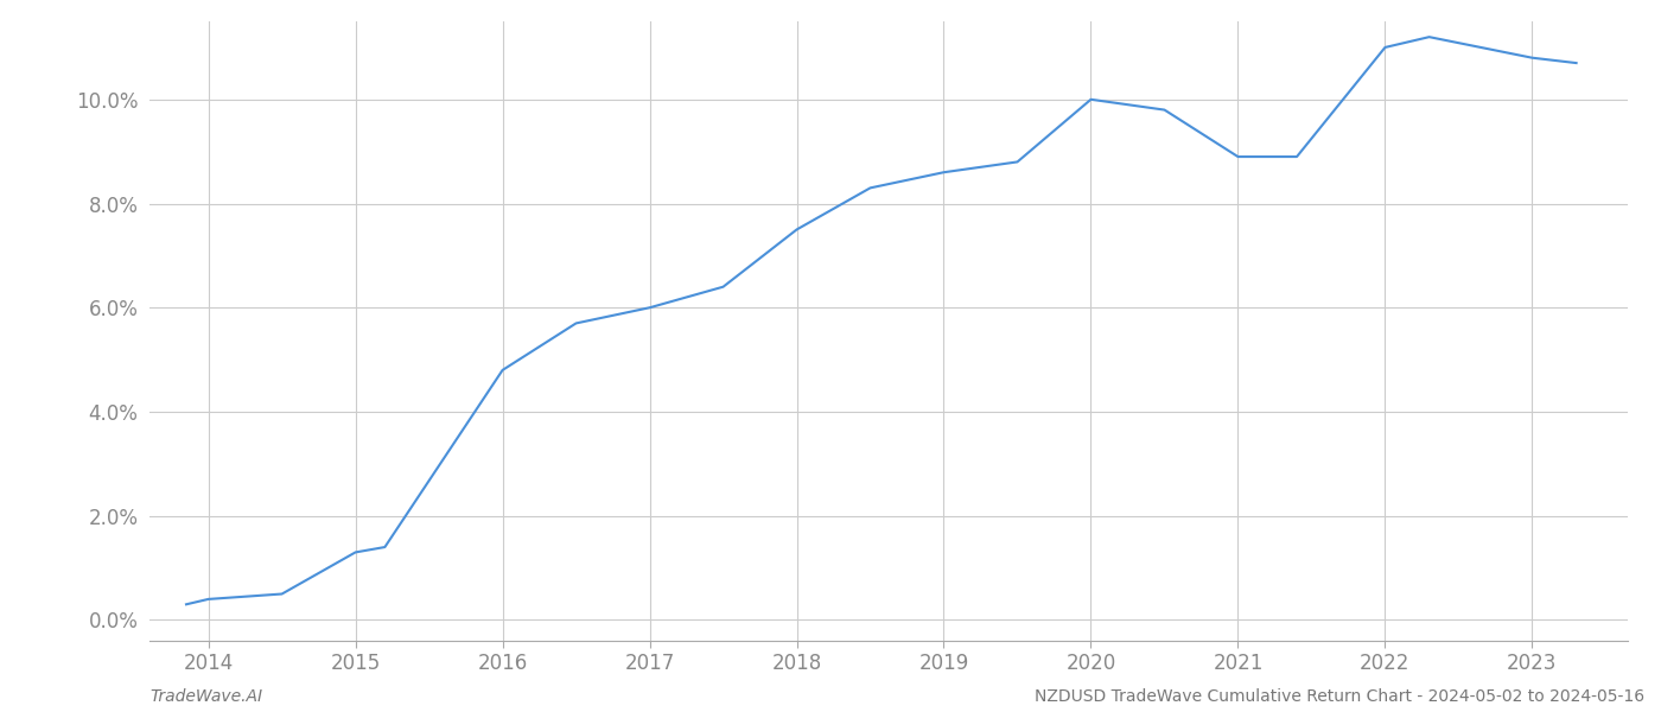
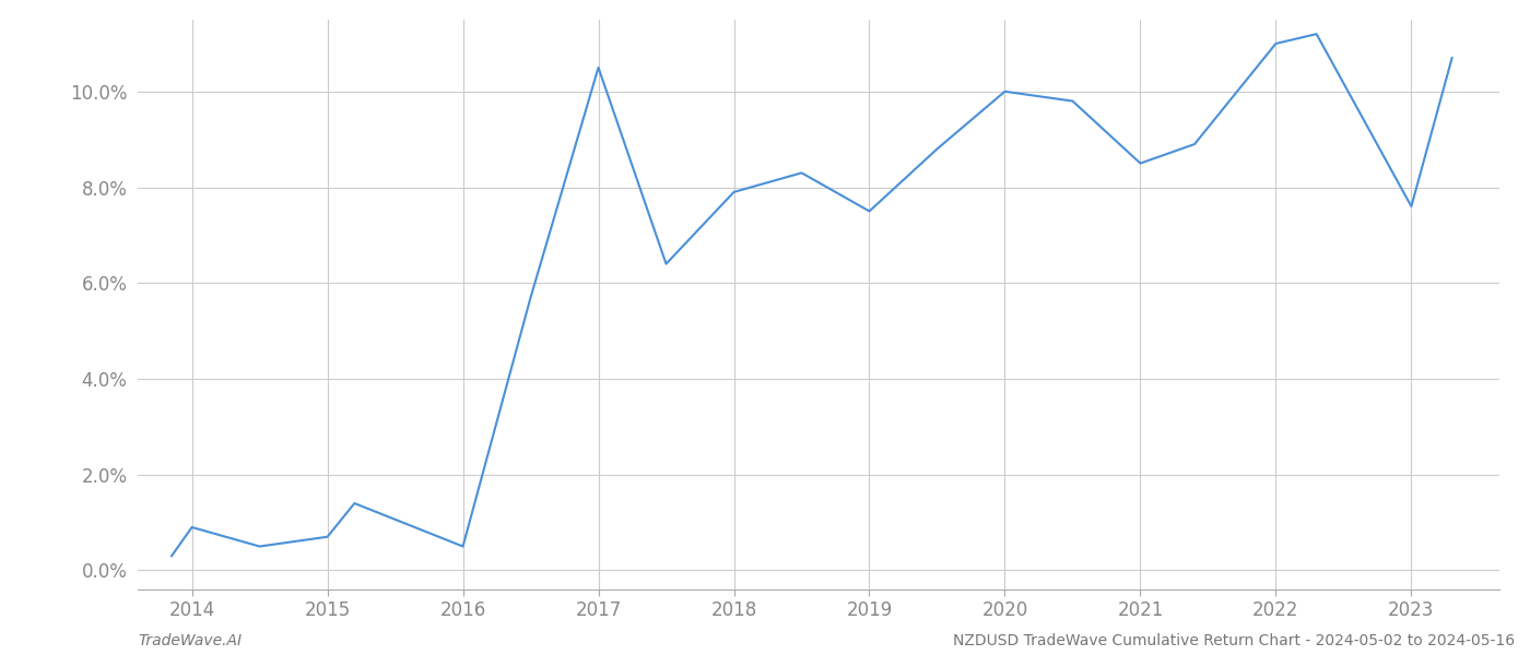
2014: 0.4% -> 0.9%
2015: 1.3% -> 0.7%
2016: 4.8% -> 0.5%
2017: 6.0% -> 10.5%
2018: 7.5% -> 7.9%
2019: 8.6% -> 7.5%
2021: 8.9% -> 8.5%
2023: 10.8% -> 7.6%
